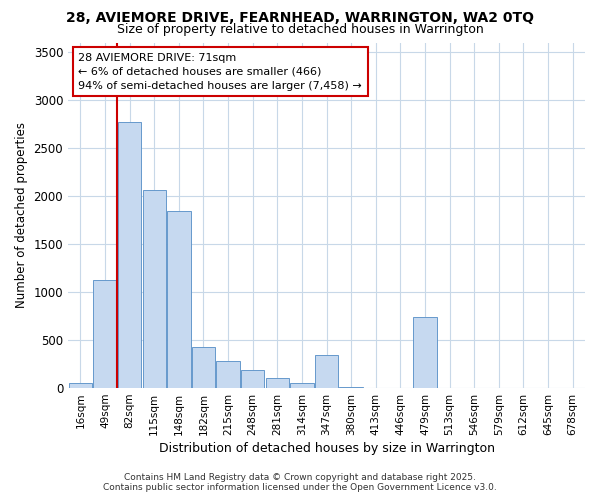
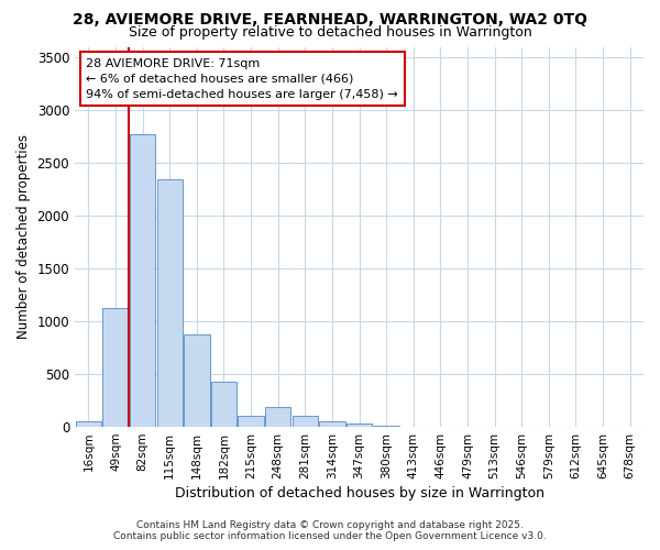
115sqm: 2060 -> 2340
148sqm: 1840 -> 880
215sqm: 280 -> 100
347sqm: 340 -> 30
479sqm: 740 -> 0
